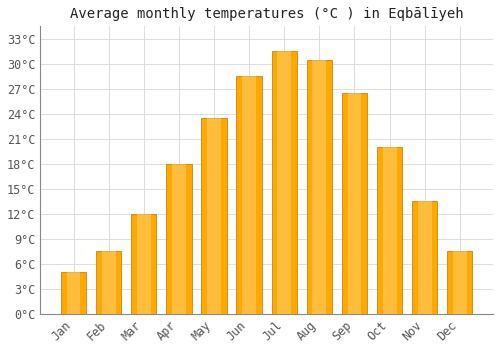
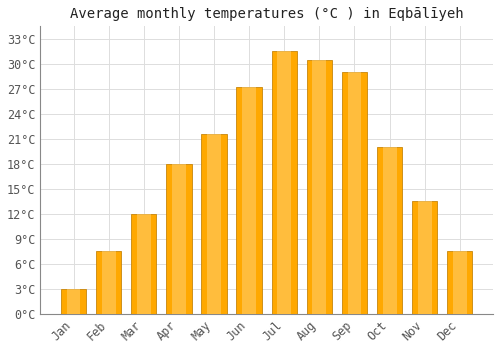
Jan: 5.0°C -> 3.0°C
May: 23.5°C -> 21.6°C
Jun: 28.5°C -> 27.2°C
Sep: 26.5°C -> 29.0°C
